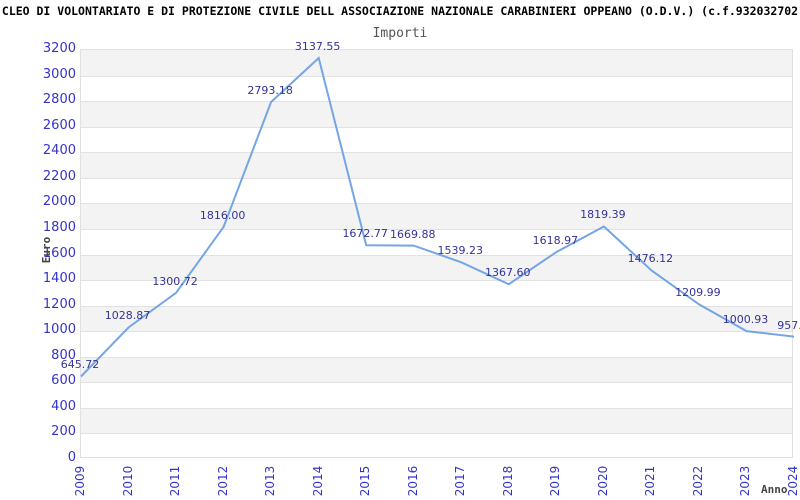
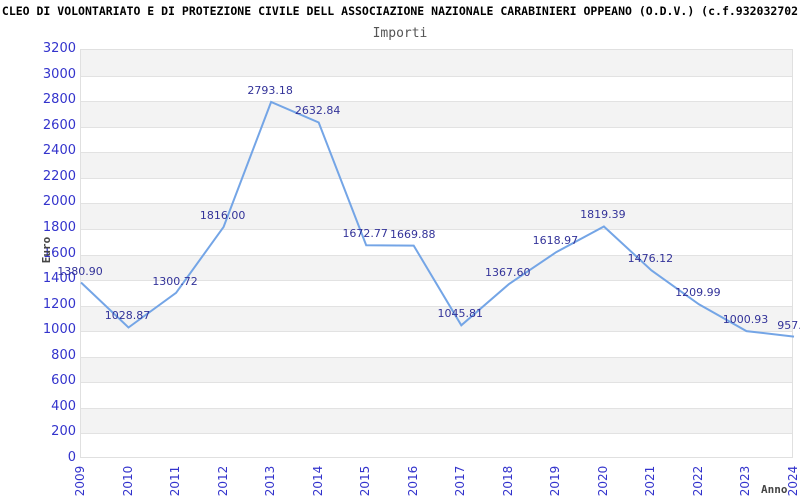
2009: 645.72 -> 1380.90
2014: 3137.55 -> 2632.84
2017: 1539.23 -> 1045.81
